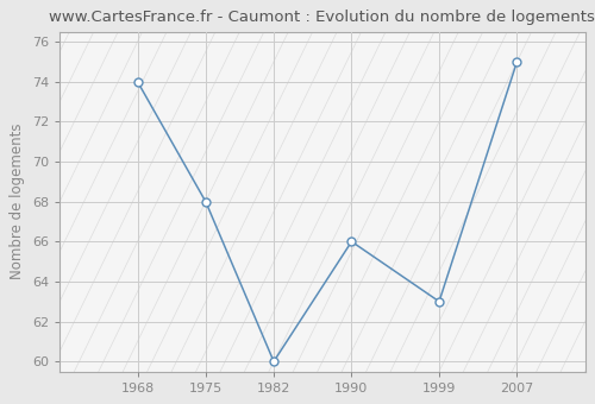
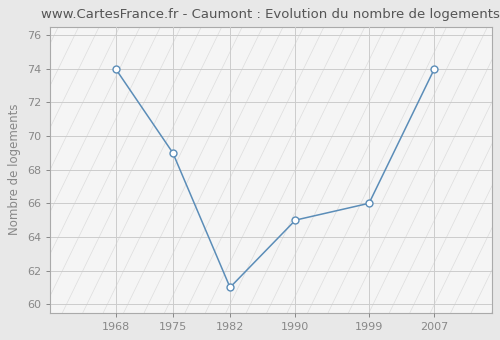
1975: 68 -> 69
1982: 60 -> 61
1990: 66 -> 65
1999: 63 -> 66
2007: 75 -> 74
